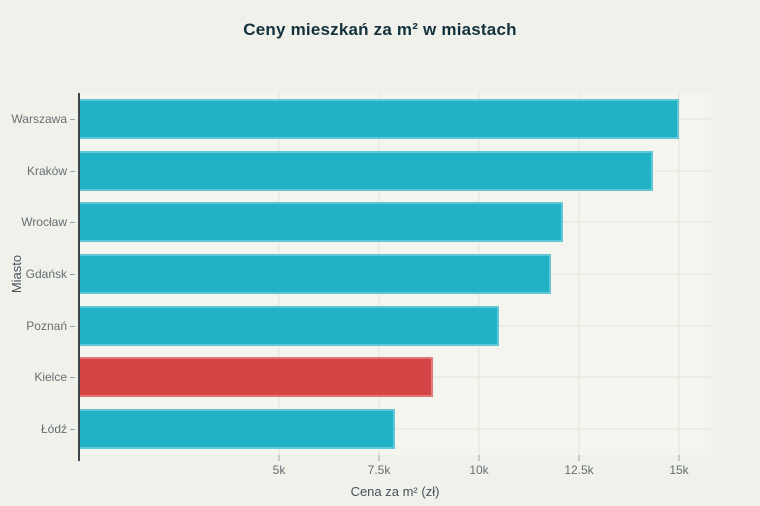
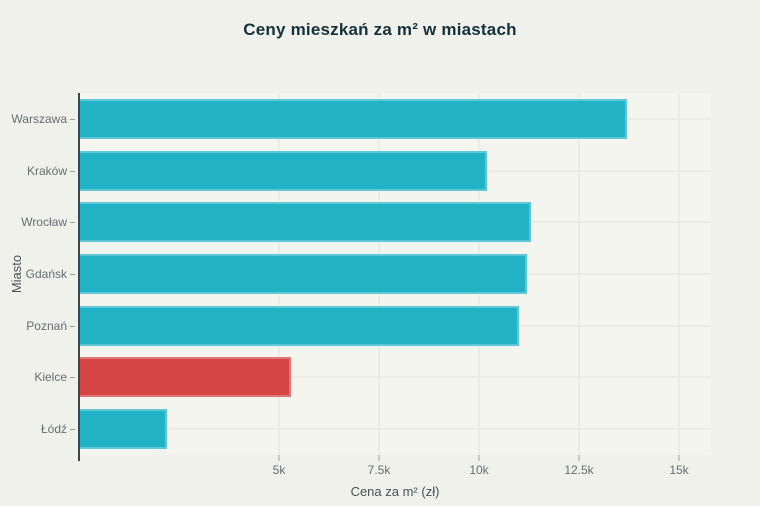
Warszawa: 15.0k -> 13.7k
Kraków: 14.4k -> 10.2k
Wrocław: 12.1k -> 11.3k
Gdańsk: 11.8k -> 11.2k
Poznań: 10.5k -> 11.0k
Kielce: 8.8k -> 5.3k
Łódź: 7.9k -> 2.2k
